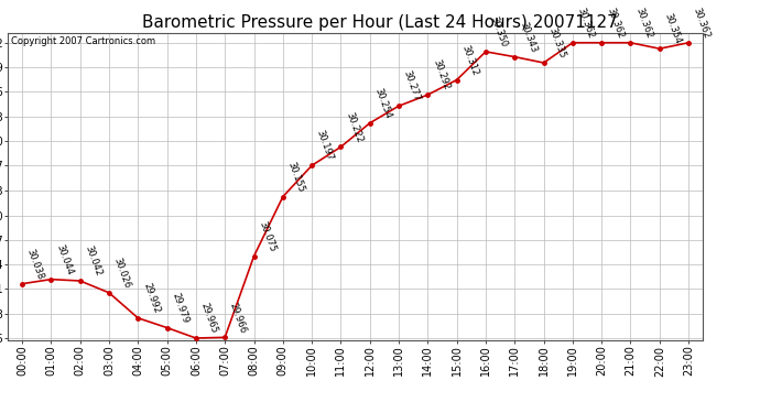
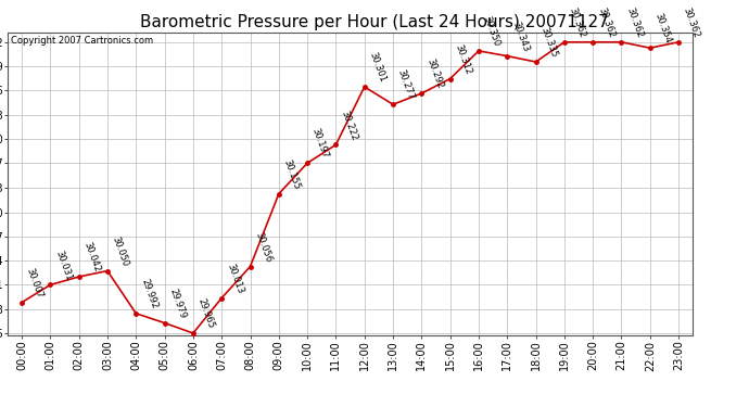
00:00: 30.038 -> 30.007
01:00: 30.044 -> 30.031
03:00: 30.026 -> 30.050
07:00: 29.966 -> 30.013
08:00: 30.075 -> 30.056
12:00: 30.254 -> 30.301
